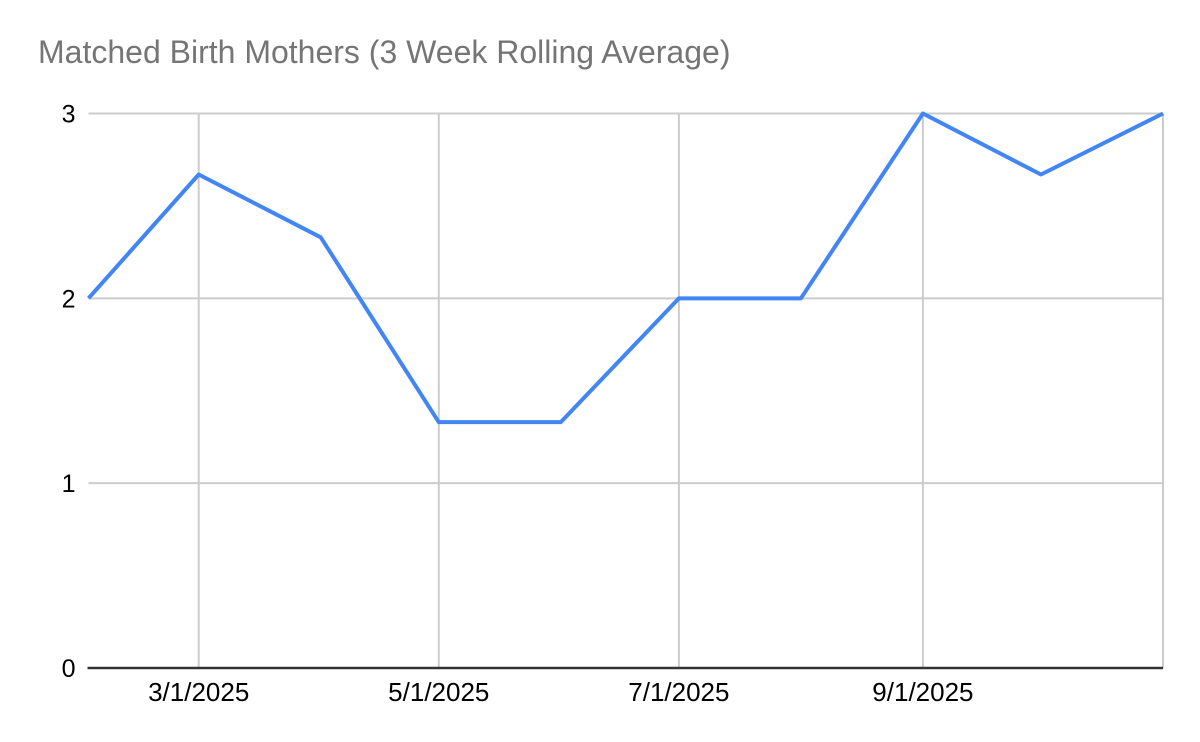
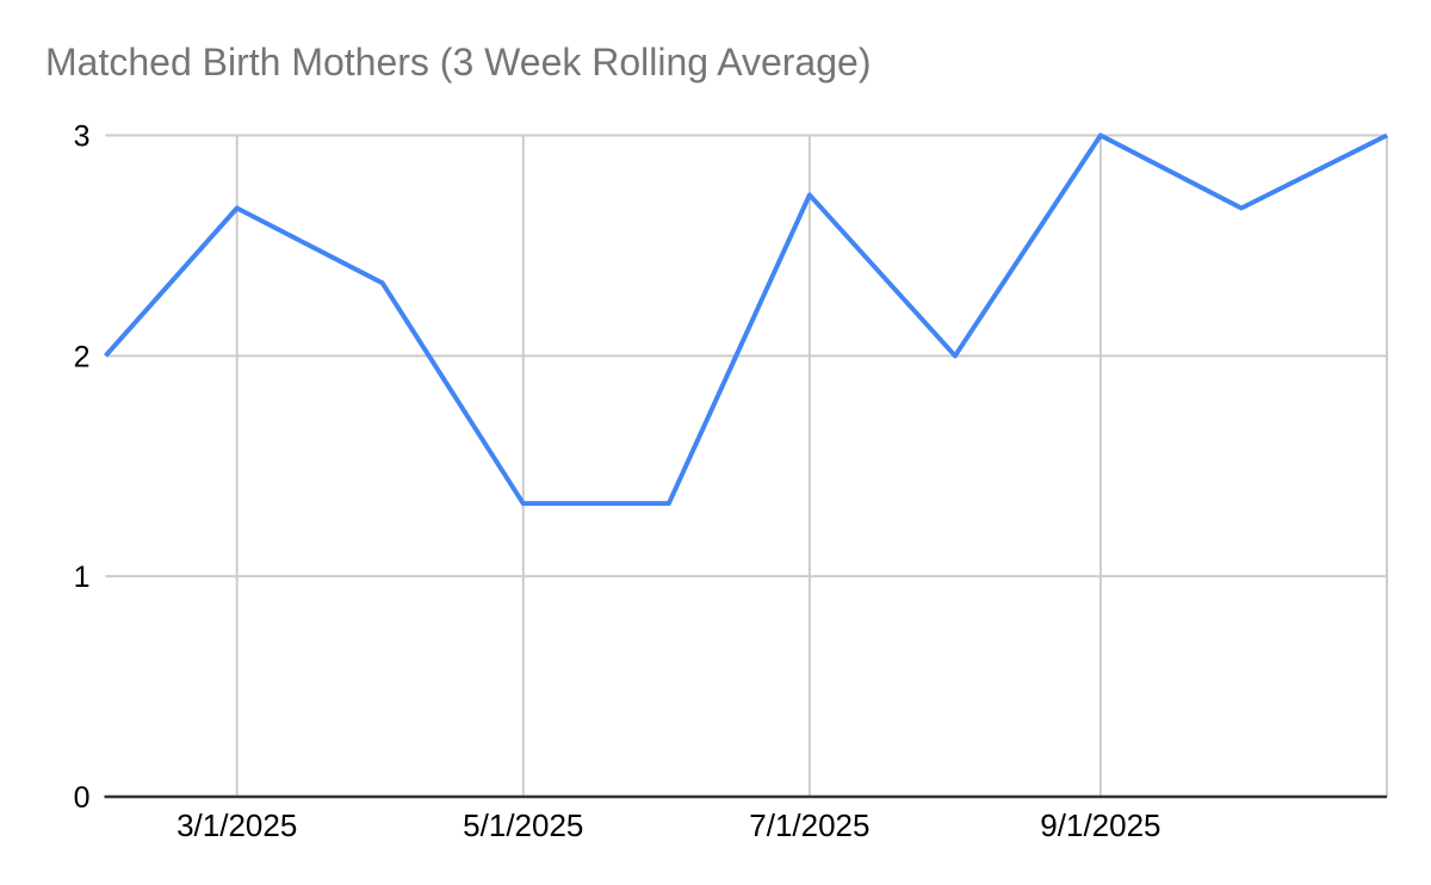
7/1/2025: 2.00 -> 2.73
